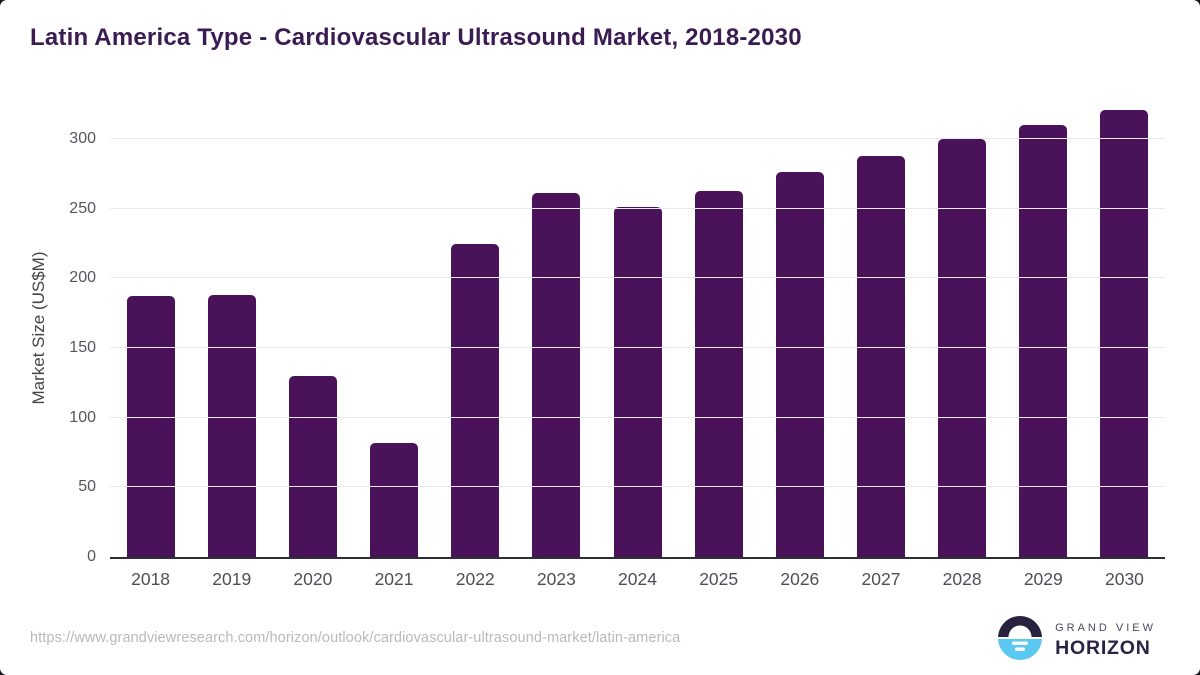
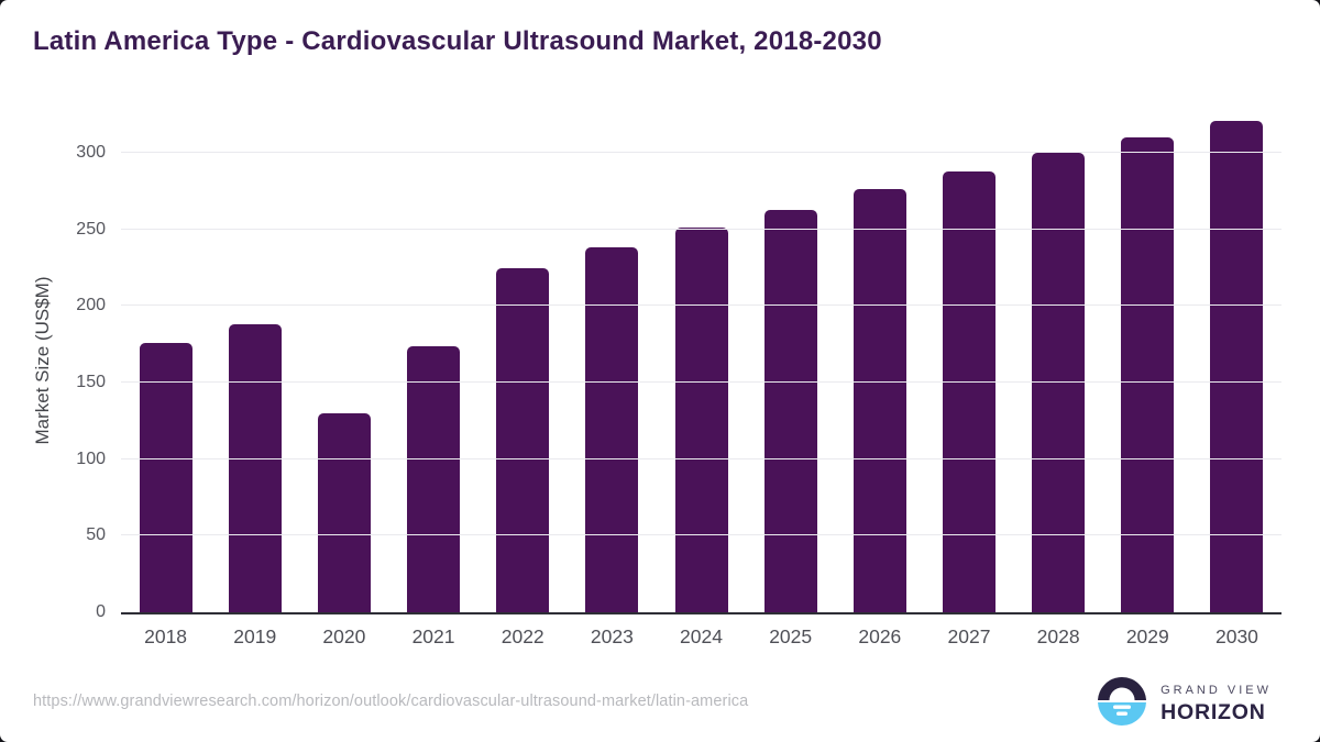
2018: 187 -> 176
2021: 82 -> 174
2023: 261 -> 238
